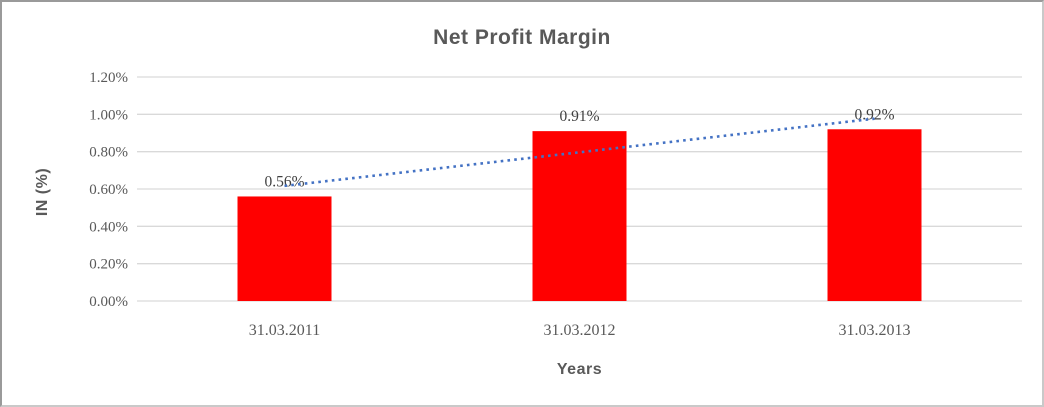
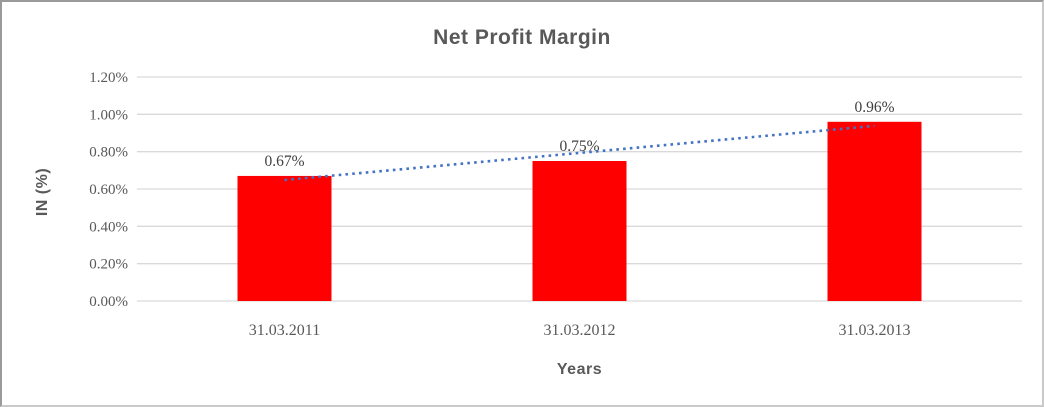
31.03.2011: 0.56% -> 0.67%
31.03.2012: 0.91% -> 0.75%
31.03.2013: 0.92% -> 0.96%
